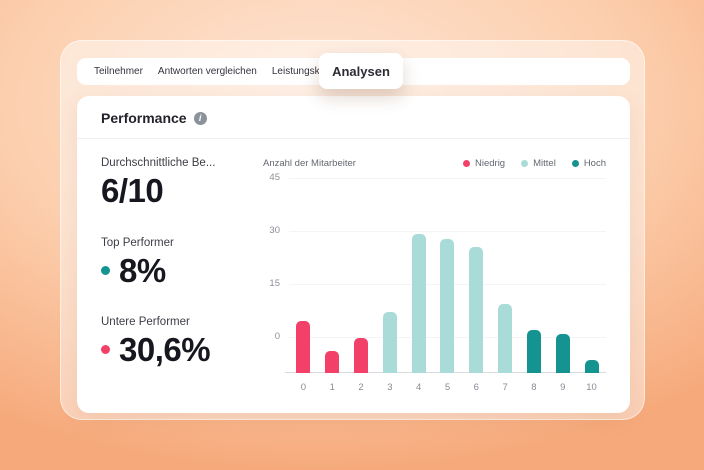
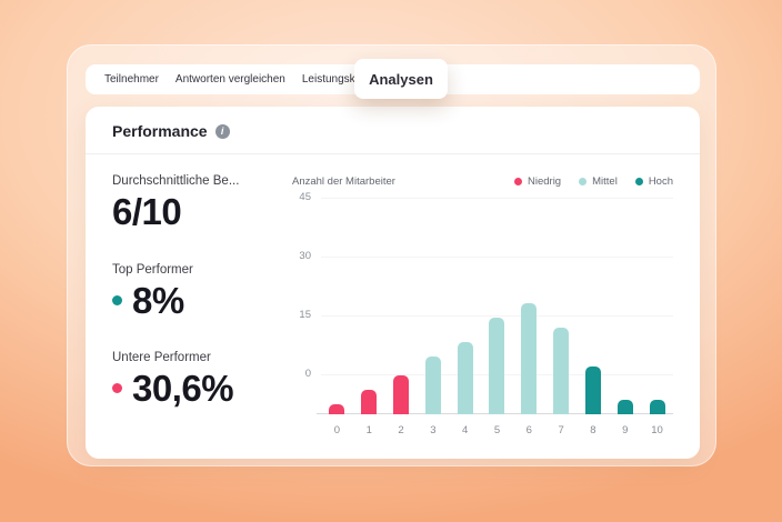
0: 12 -> 2
3: 14 -> 12
4: 32 -> 15
5: 31 -> 20
6: 29 -> 23
7: 16 -> 18
9: 9 -> 3
